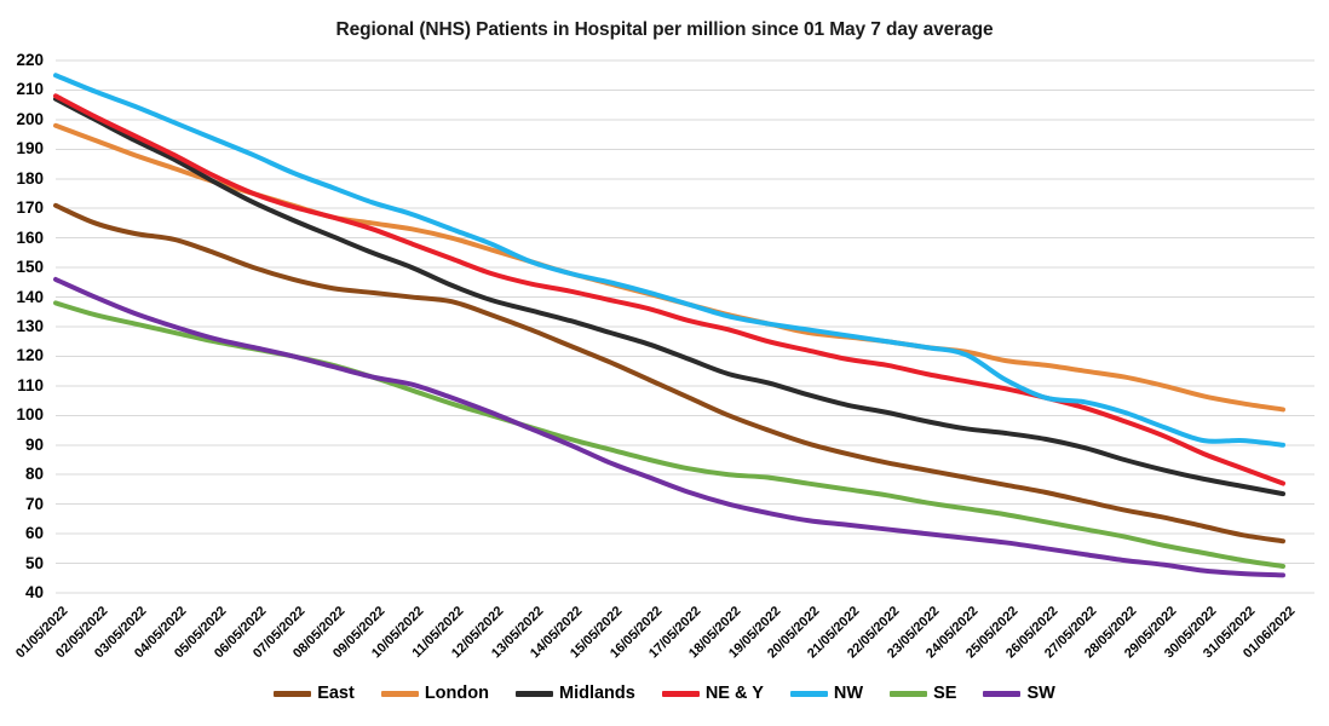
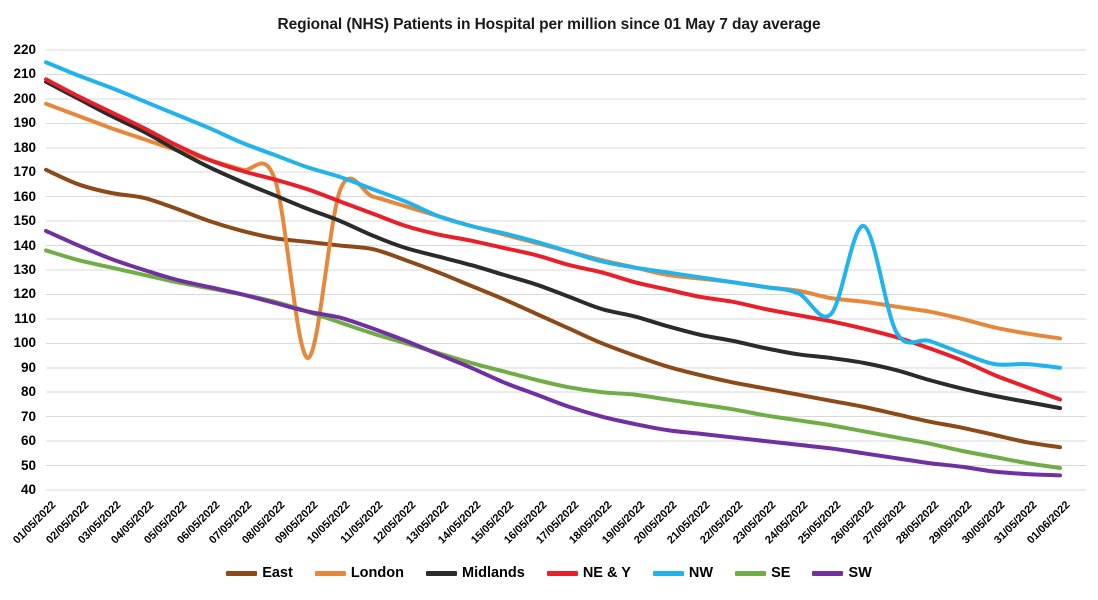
London/09/05/2022: 165 -> 94
NW/26/05/2022: 106 -> 148
